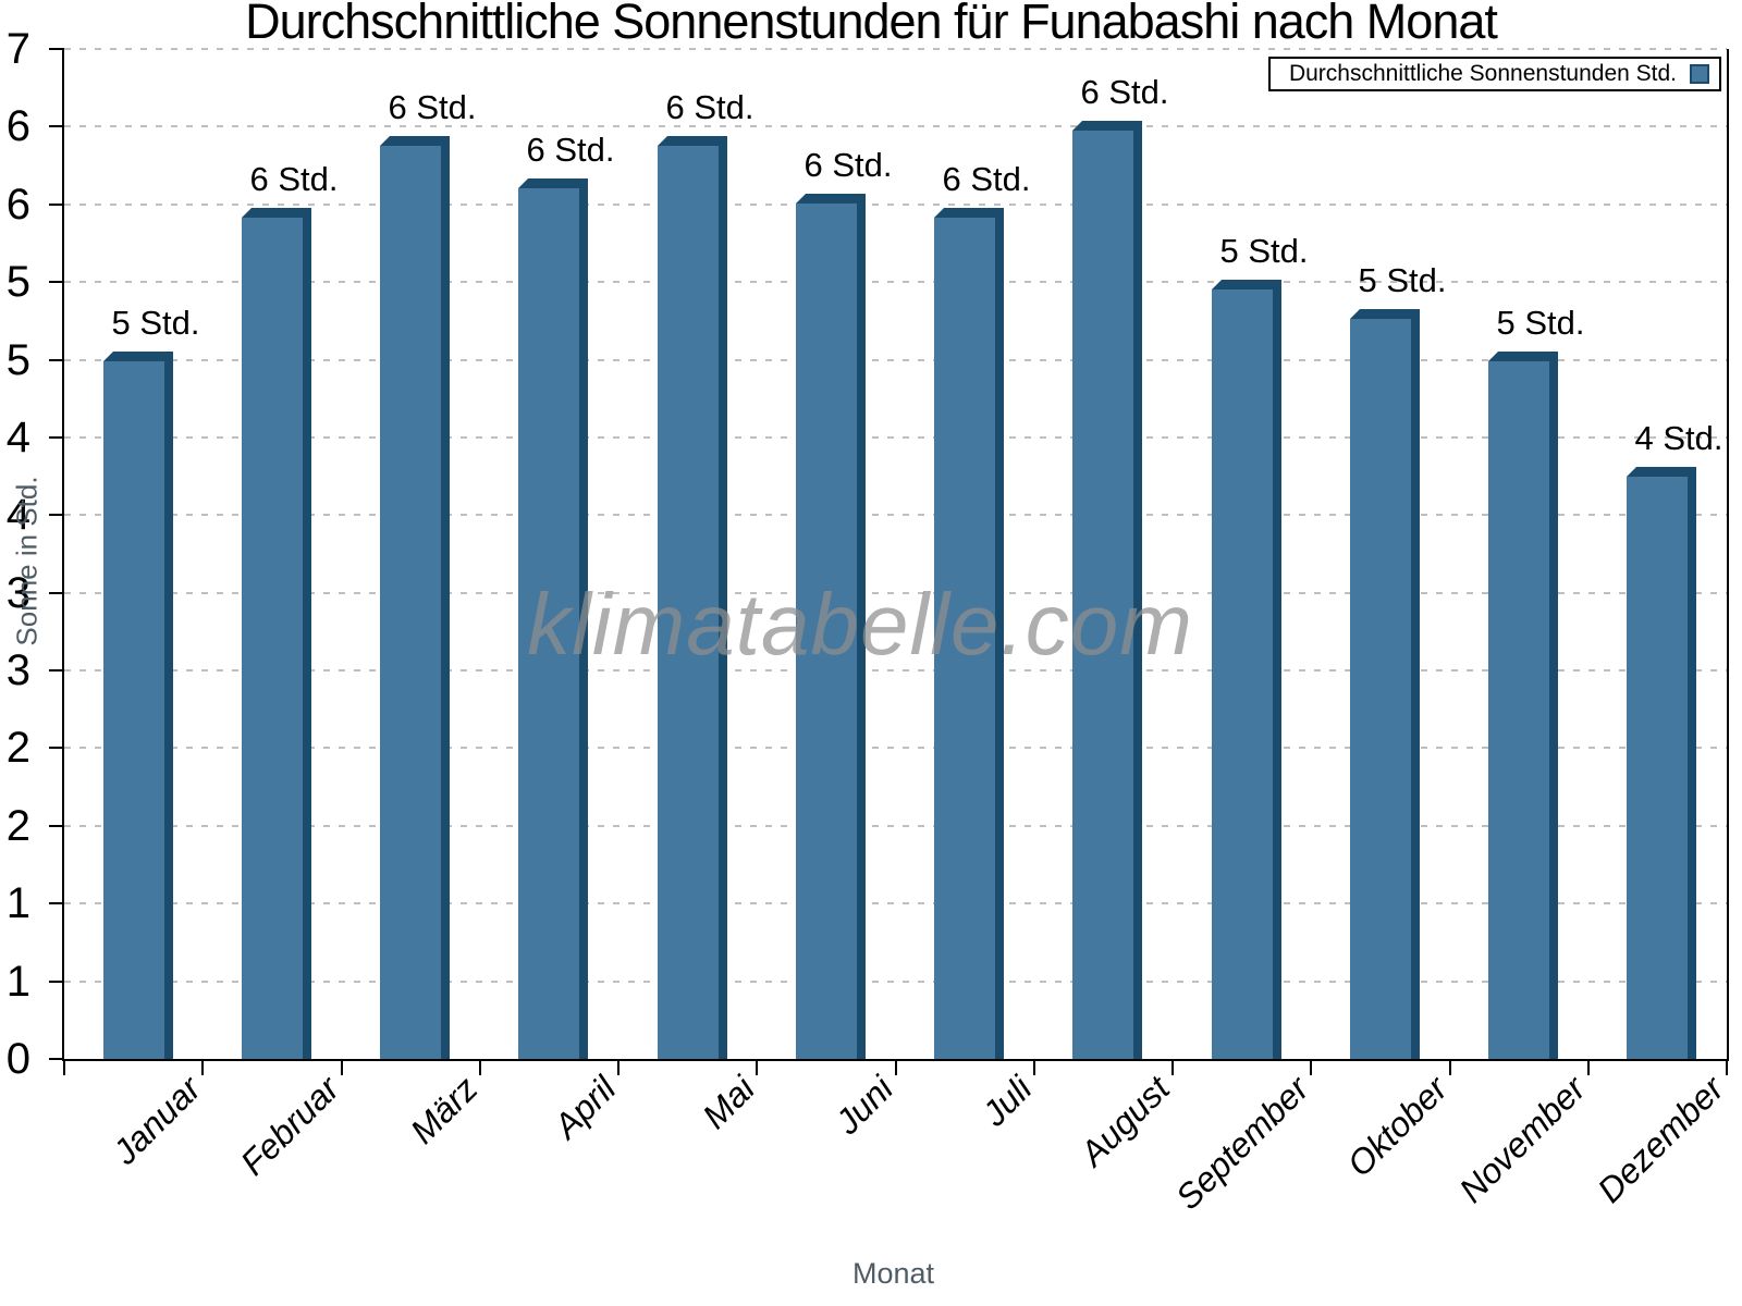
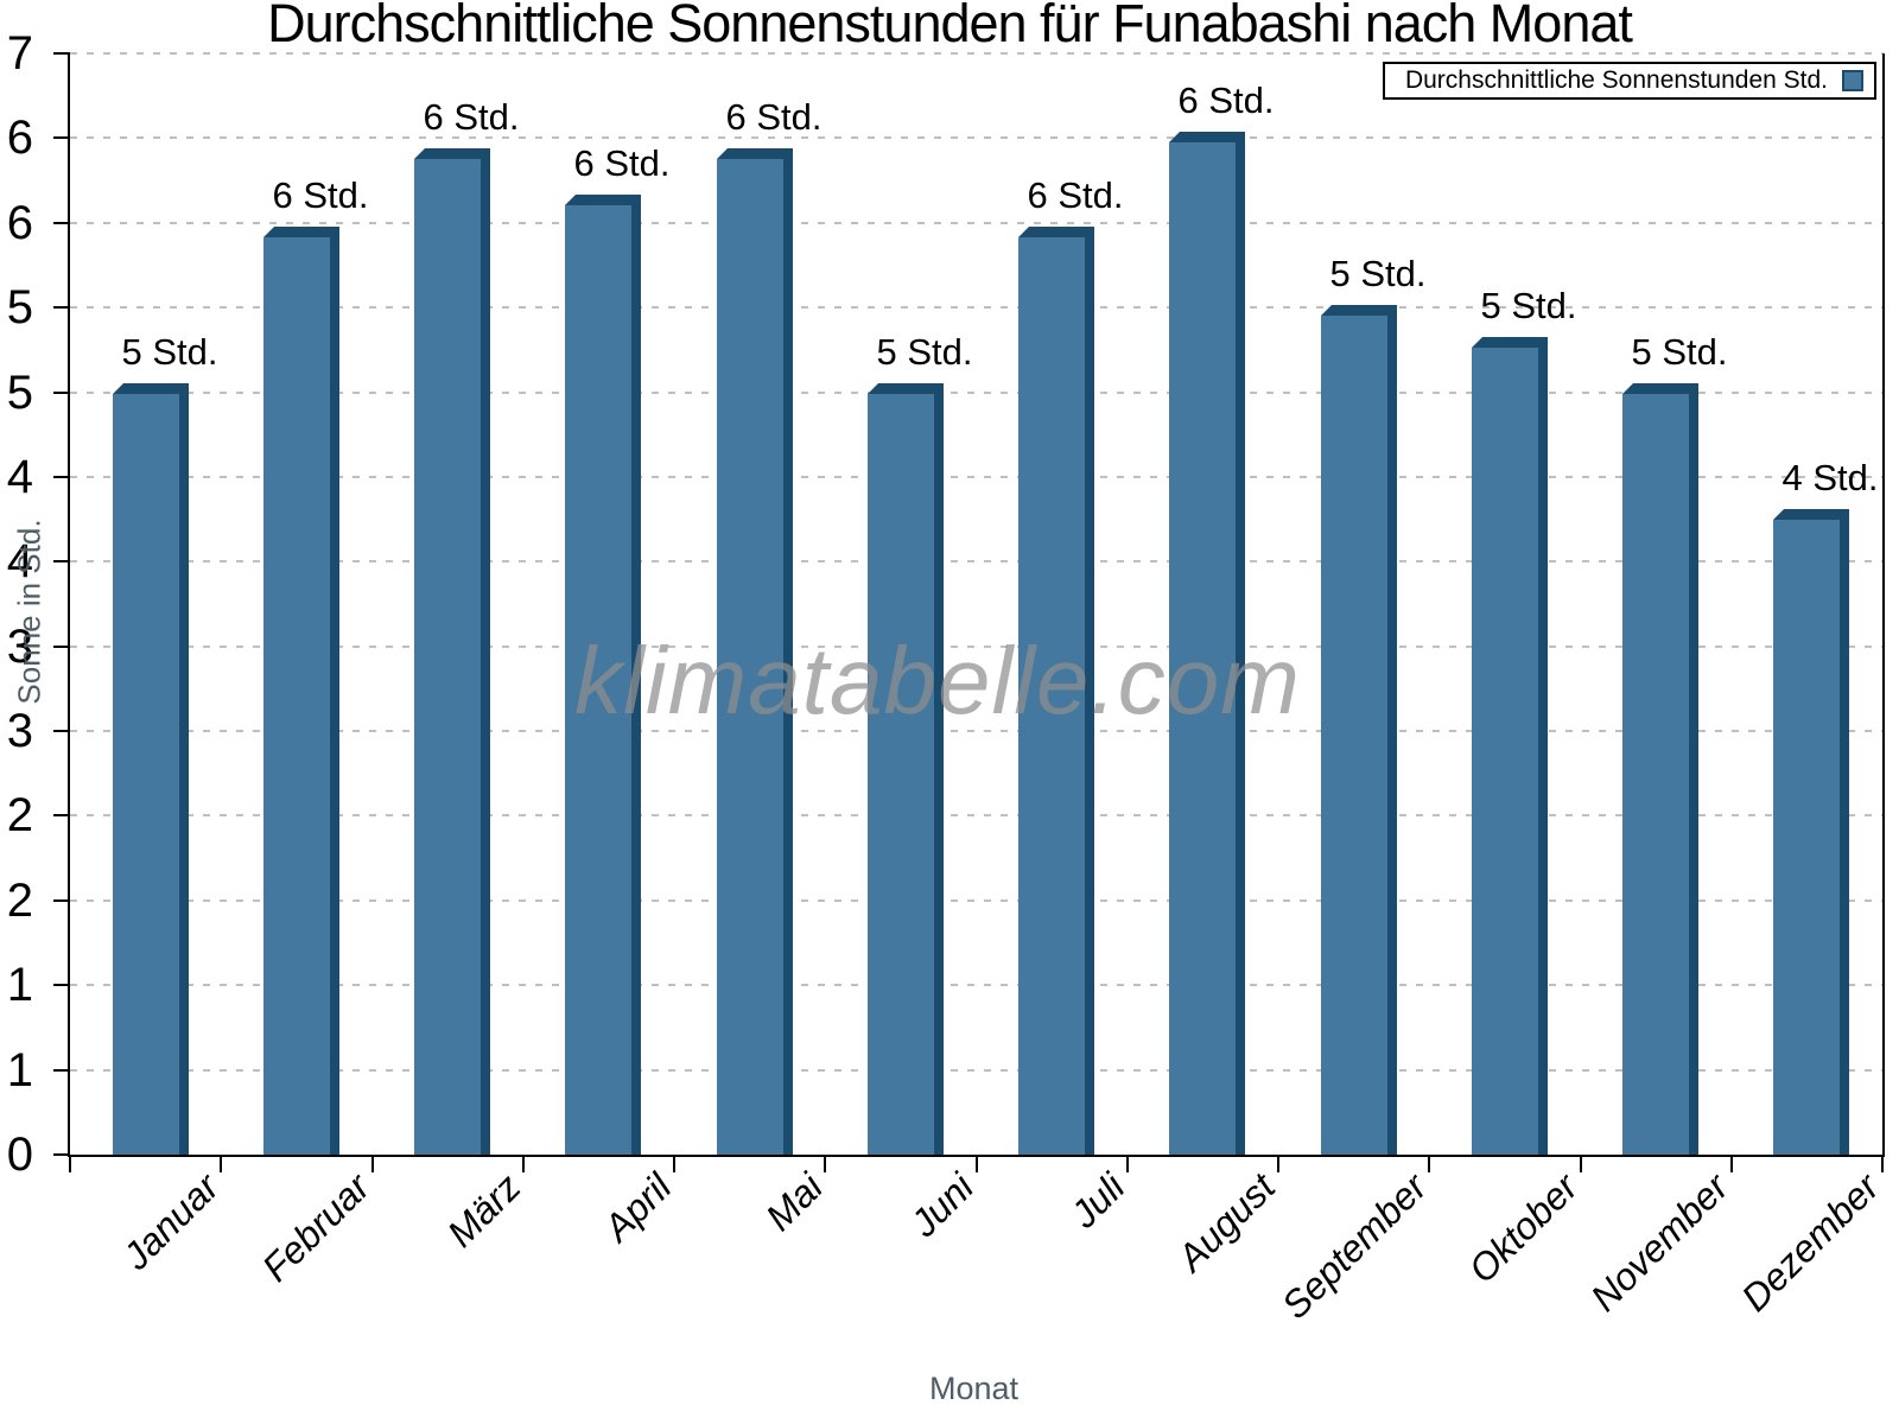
Juni: 6 -> 5
